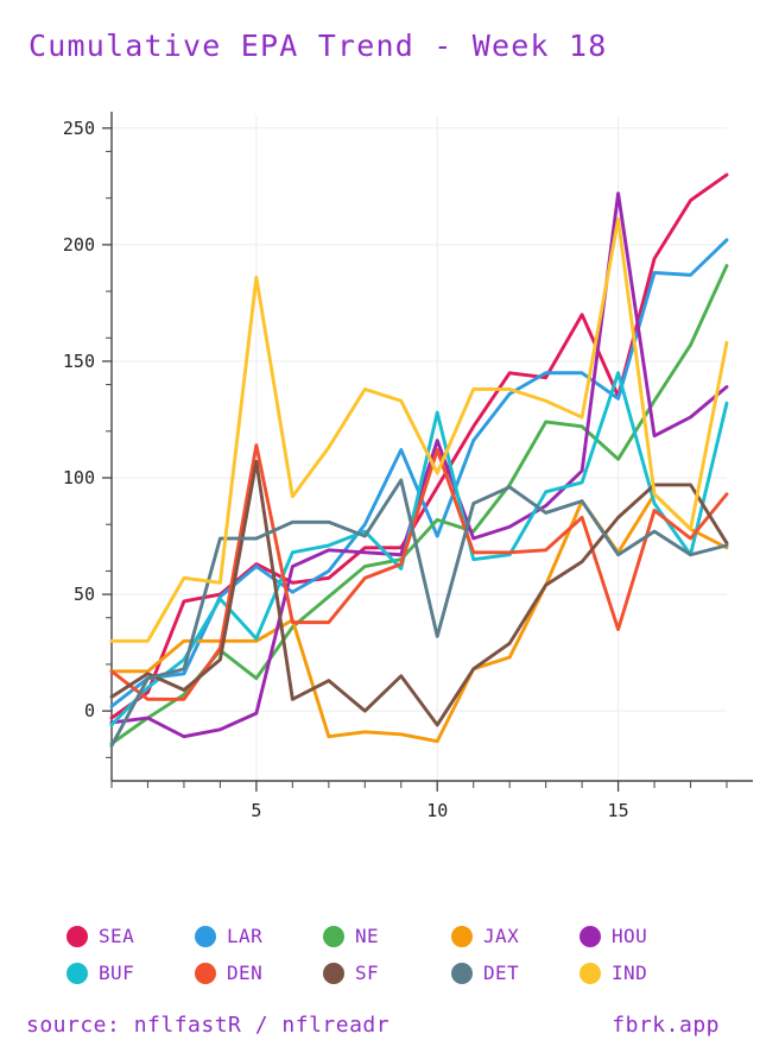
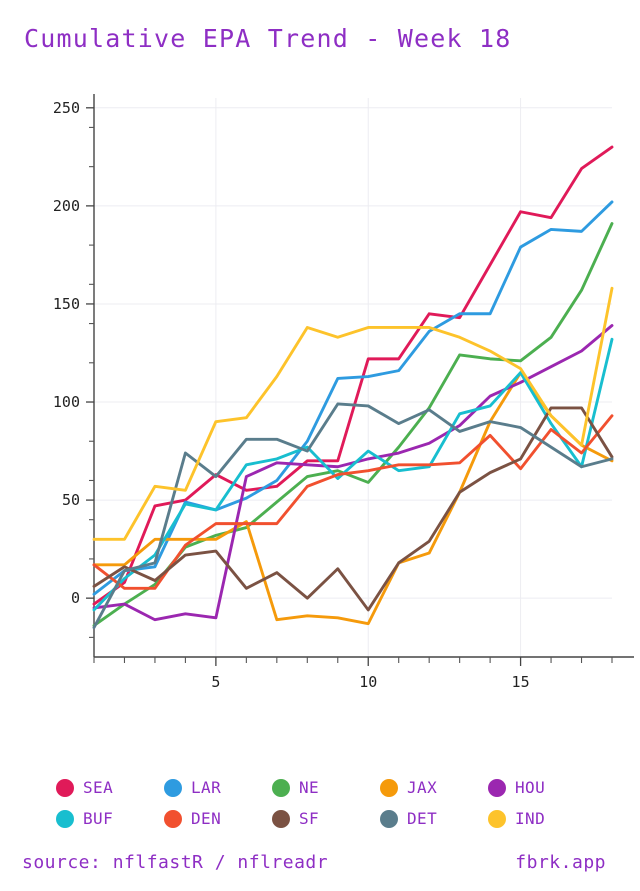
LAR/5: 62 -> 45
NE/5: 14 -> 32
HOU/5: -1 -> -10
BUF/5: 31 -> 45
DEN/5: 114 -> 38
SF/5: 107 -> 24
DET/5: 74 -> 62
IND/5: 186 -> 90
SEA/10: 96 -> 122
LAR/10: 75 -> 113
NE/10: 82 -> 59
HOU/10: 116 -> 71
BUF/10: 128 -> 75
DEN/10: 112 -> 65
DET/10: 32 -> 98
IND/10: 102 -> 138
SEA/15: 135 -> 197
LAR/15: 134 -> 179
NE/15: 108 -> 121
JAX/15: 68 -> 115
HOU/15: 222 -> 110
BUF/15: 145 -> 115
DEN/15: 35 -> 66
SF/15: 83 -> 71
DET/15: 67 -> 87
IND/15: 211 -> 117
